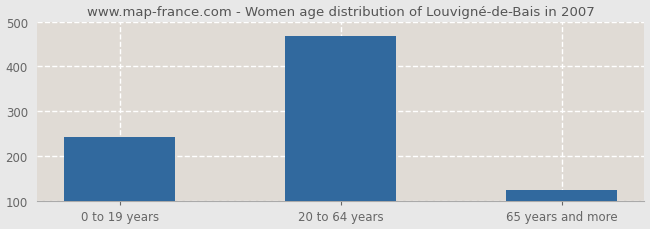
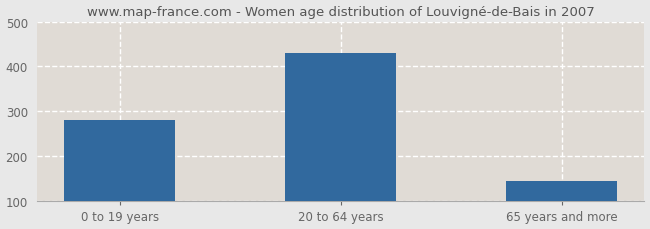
0 to 19 years: 243 -> 280
20 to 64 years: 467 -> 430
65 years and more: 126 -> 145
